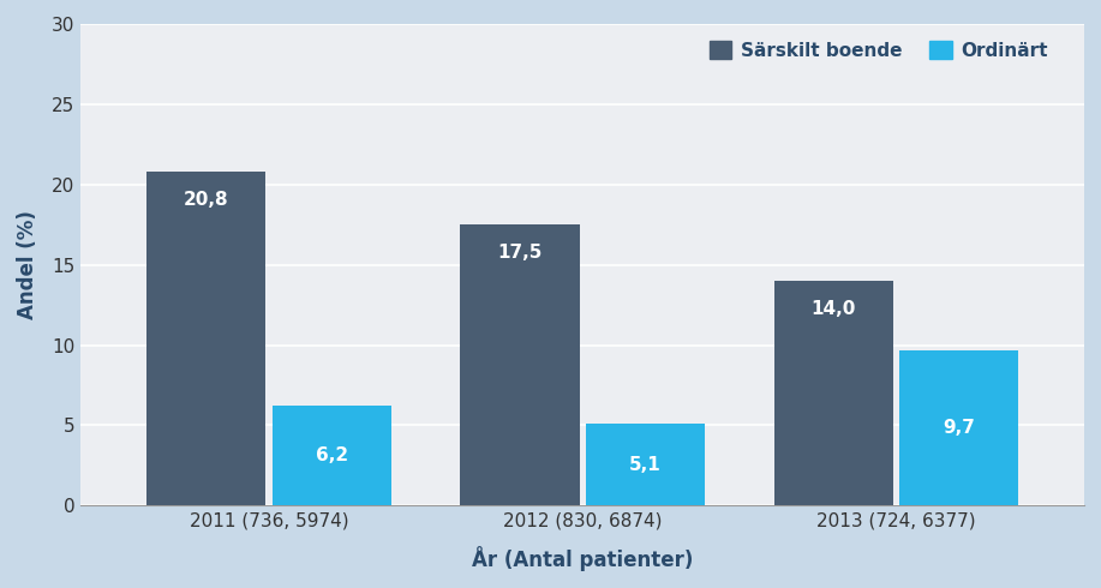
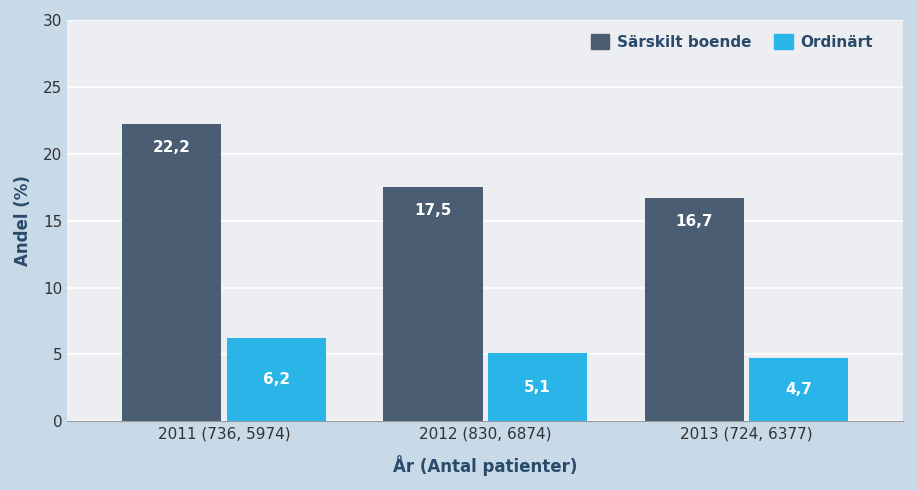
Särskilt boende/2011 (736, 5974): 20,8 -> 22,2
Särskilt boende/2013 (724, 6377): 14,0 -> 16,7
Ordinärt/2013 (724, 6377): 9,7 -> 4,7
